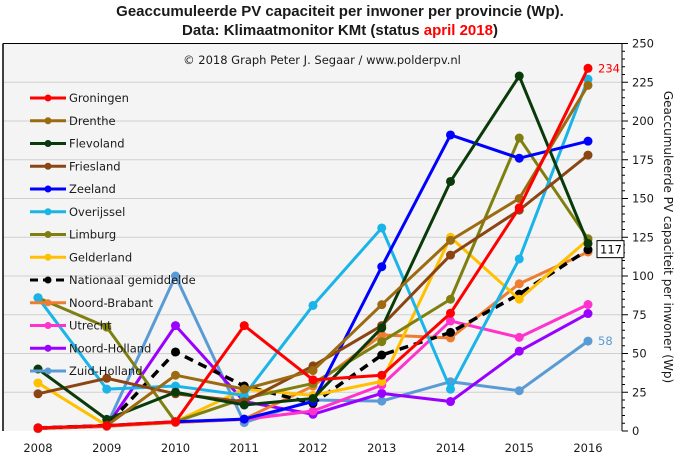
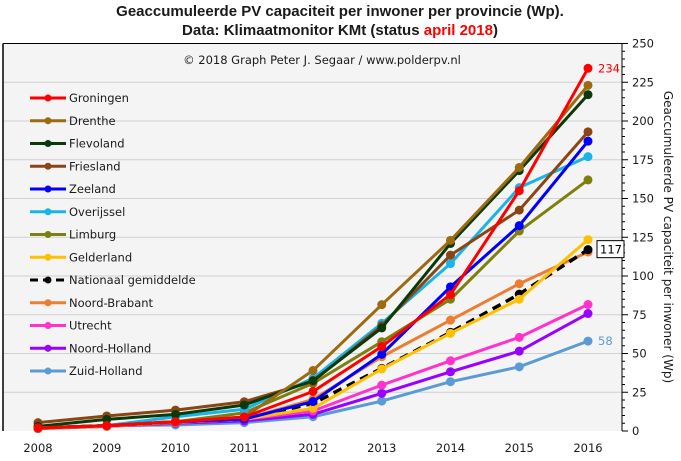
Flevoland/2008: 40 -> 3
Friesland/2008: 24 -> 5
Overijssel/2008: 86 -> 2
Limburg/2008: 86 -> 2
Gelderland/2008: 31 -> 2
Friesland/2009: 34 -> 10
Overijssel/2009: 27 -> 4
Limburg/2009: 67 -> 4
Drenthe/2010: 36 -> 6
Flevoland/2010: 25 -> 11
Friesland/2010: 24 -> 14
Overijssel/2010: 29 -> 9
Nationaal gemiddelde/2010: 51 -> 6
Noord-Holland/2010: 68 -> 5
Zuid-Holland/2010: 100 -> 4
Groningen/2011: 68 -> 9
Drenthe/2011: 27 -> 9
Overijssel/2011: 23 -> 14
Limburg/2011: 21 -> 12
Gelderland/2011: 27 -> 8
Nationaal gemiddelde/2011: 29 -> 8
Noord-Holland/2011: 19 -> 6
Groningen/2012: 33 -> 26
Flevoland/2012: 21 -> 32
Friesland/2012: 42 -> 32
Overijssel/2012: 81 -> 34
Gelderland/2012: 23 -> 15
Noord-Brabant/2012: 29 -> 20
Zuid-Holland/2012: 20 -> 9
Groningen/2013: 36 -> 54
Zeeland/2013: 106 -> 50
Overijssel/2013: 131 -> 70
Gelderland/2013: 32 -> 40
Nationaal gemiddelde/2013: 49 -> 40
Noord-Brabant/2013: 62 -> 48
Groningen/2014: 76 -> 88
Flevoland/2014: 161 -> 121
Zeeland/2014: 191 -> 93
Overijssel/2014: 27 -> 108
Gelderland/2014: 125 -> 63
Noord-Brabant/2014: 60 -> 72
Utrecht/2014: 71 -> 45
Noord-Holland/2014: 19 -> 38
Groningen/2015: 144 -> 155
Drenthe/2015: 150 -> 170
Flevoland/2015: 229 -> 168
Zeeland/2015: 176 -> 132
Overijssel/2015: 111 -> 157
Limburg/2015: 189 -> 129
Zuid-Holland/2015: 26 -> 41
Flevoland/2016: 121 -> 217
Friesland/2016: 178 -> 193
Overijssel/2016: 227 -> 177
Limburg/2016: 124 -> 162
